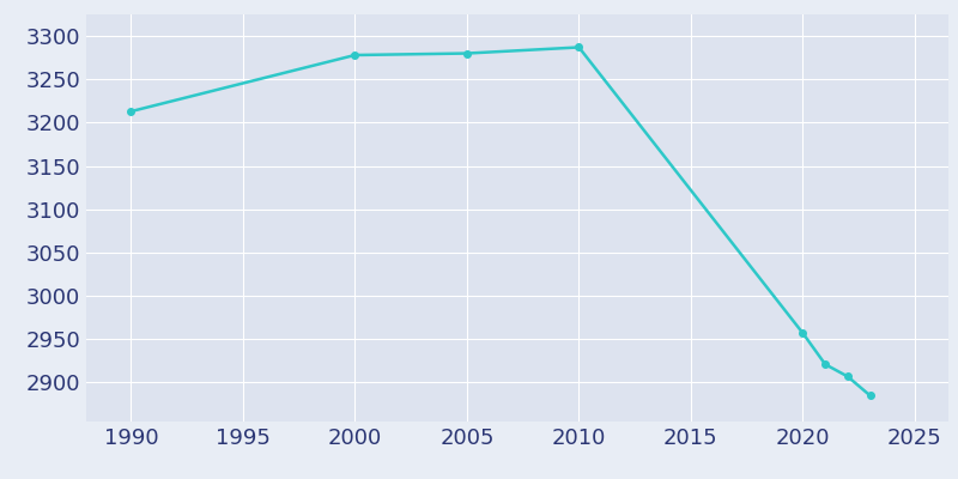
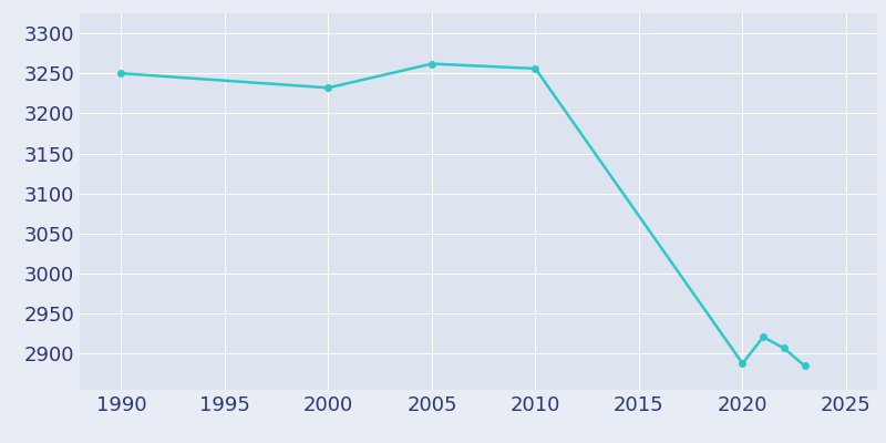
1990: 3213 -> 3250
2000: 3278 -> 3232
2005: 3280 -> 3262
2010: 3287 -> 3256
2020: 2957 -> 2888
